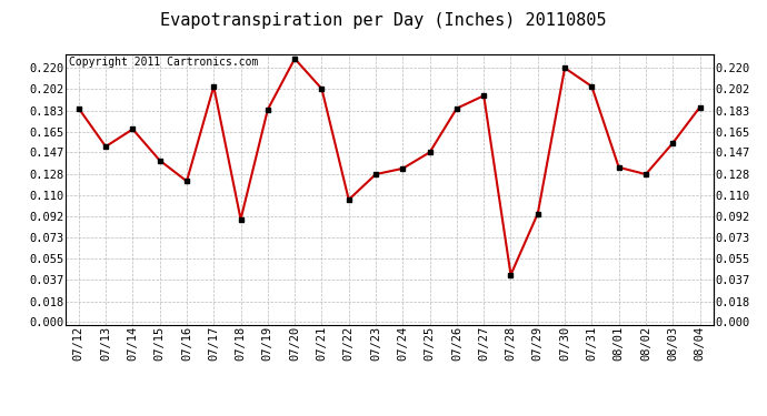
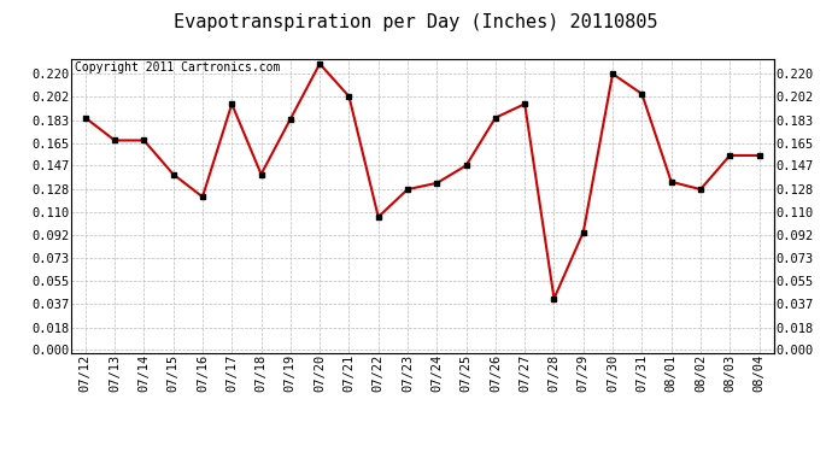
07/13: 0.152 -> 0.167
07/17: 0.204 -> 0.196
07/18: 0.089 -> 0.140
08/04: 0.186 -> 0.155
